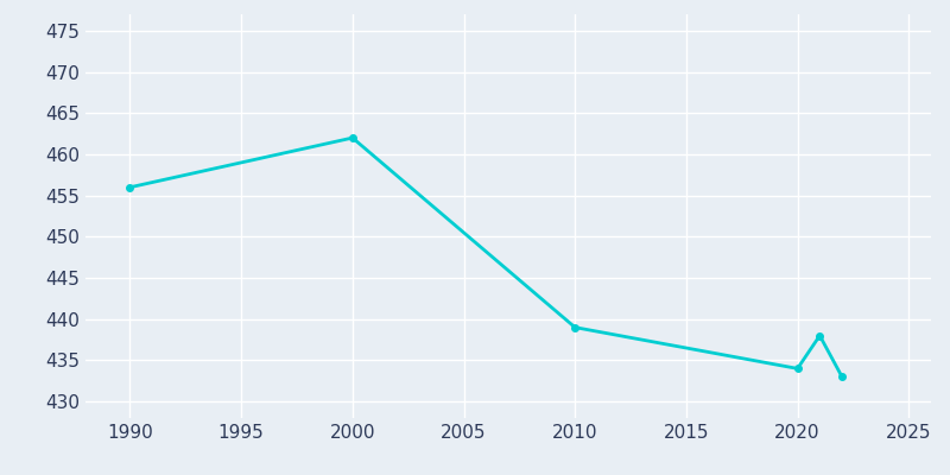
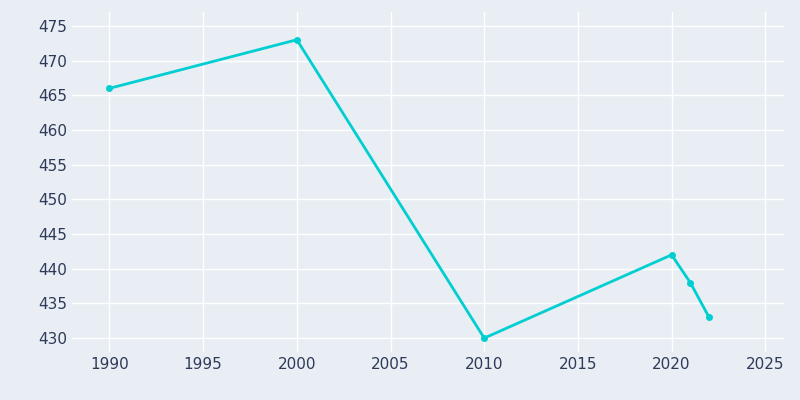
1990: 456 -> 466
2000: 462 -> 473
2010: 439 -> 430
2020: 434 -> 442
